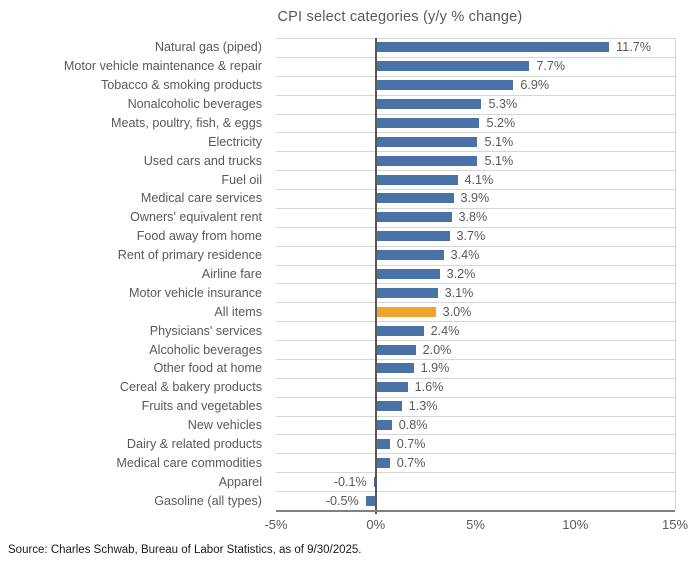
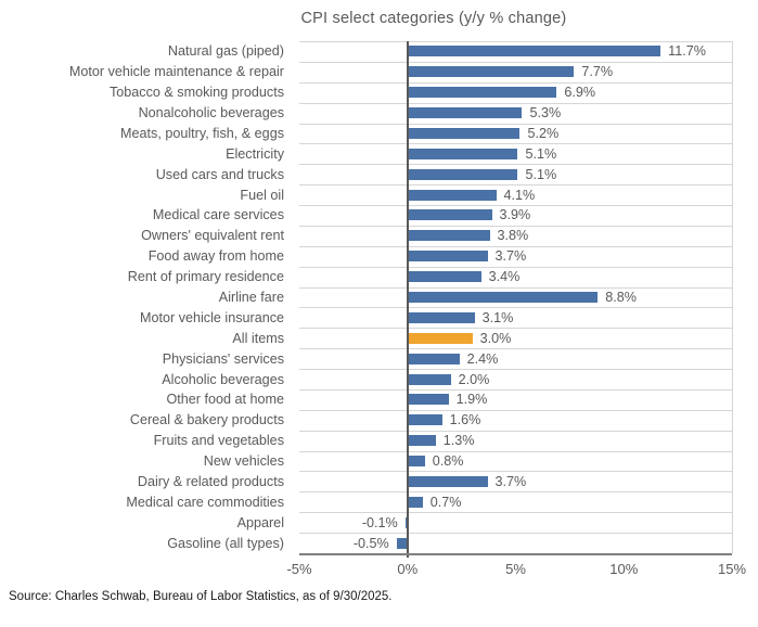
Airline fare: 3.2% -> 8.8%
Dairy & related products: 0.7% -> 3.7%
